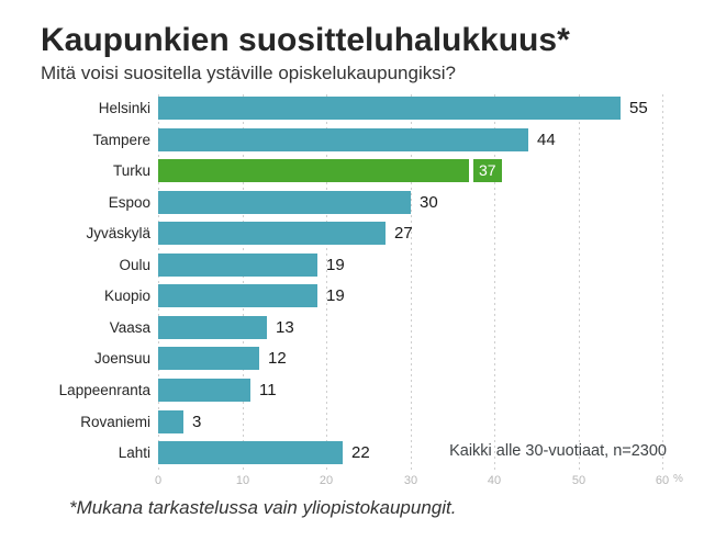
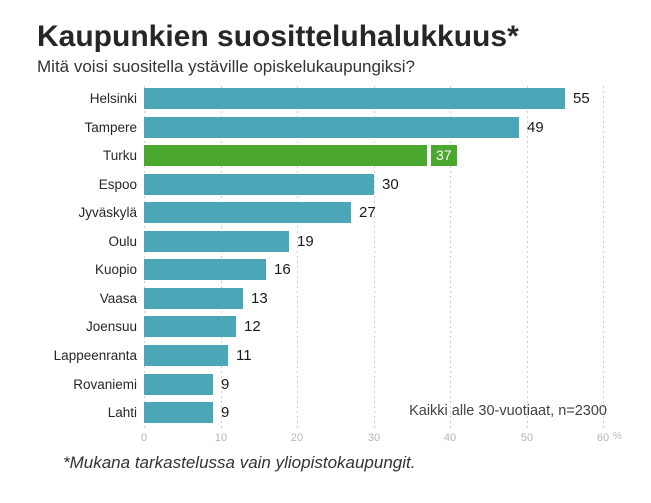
Tampere: 44 -> 49
Kuopio: 19 -> 16
Rovaniemi: 3 -> 9
Lahti: 22 -> 9
